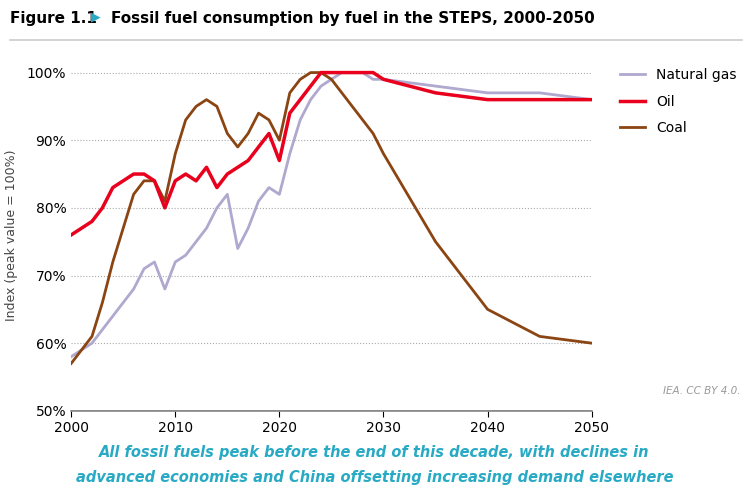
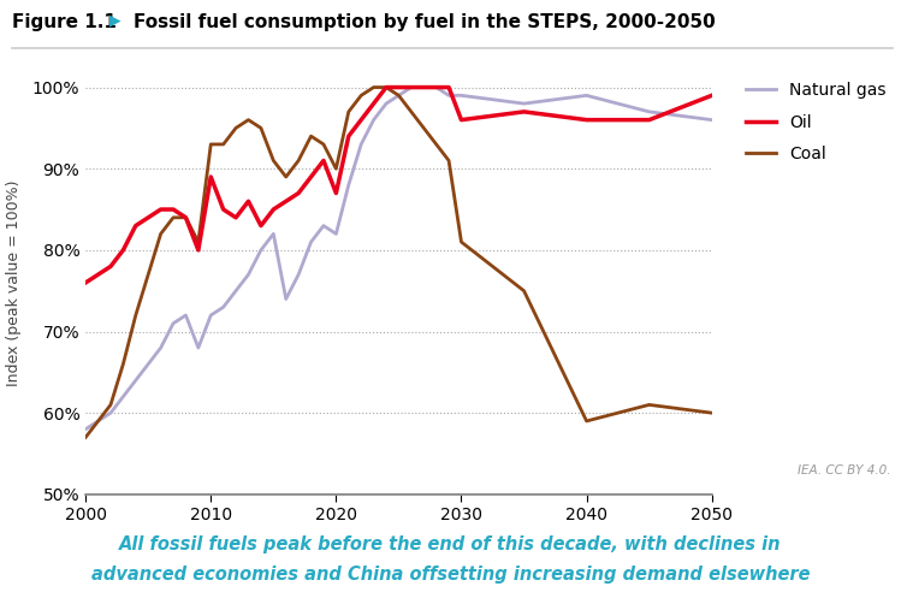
Oil/2010: 84% -> 89%
Coal/2010: 88% -> 93%
Oil/2030: 99% -> 96%
Coal/2030: 88% -> 81%
Natural gas/2040: 97% -> 99%
Coal/2040: 65% -> 59%
Oil/2050: 96% -> 99%
